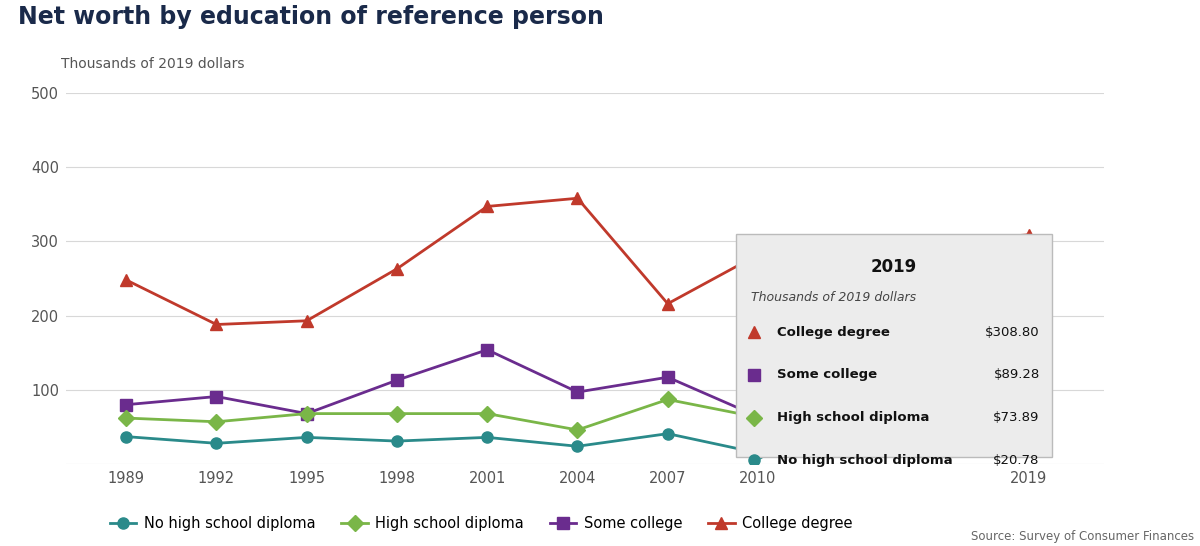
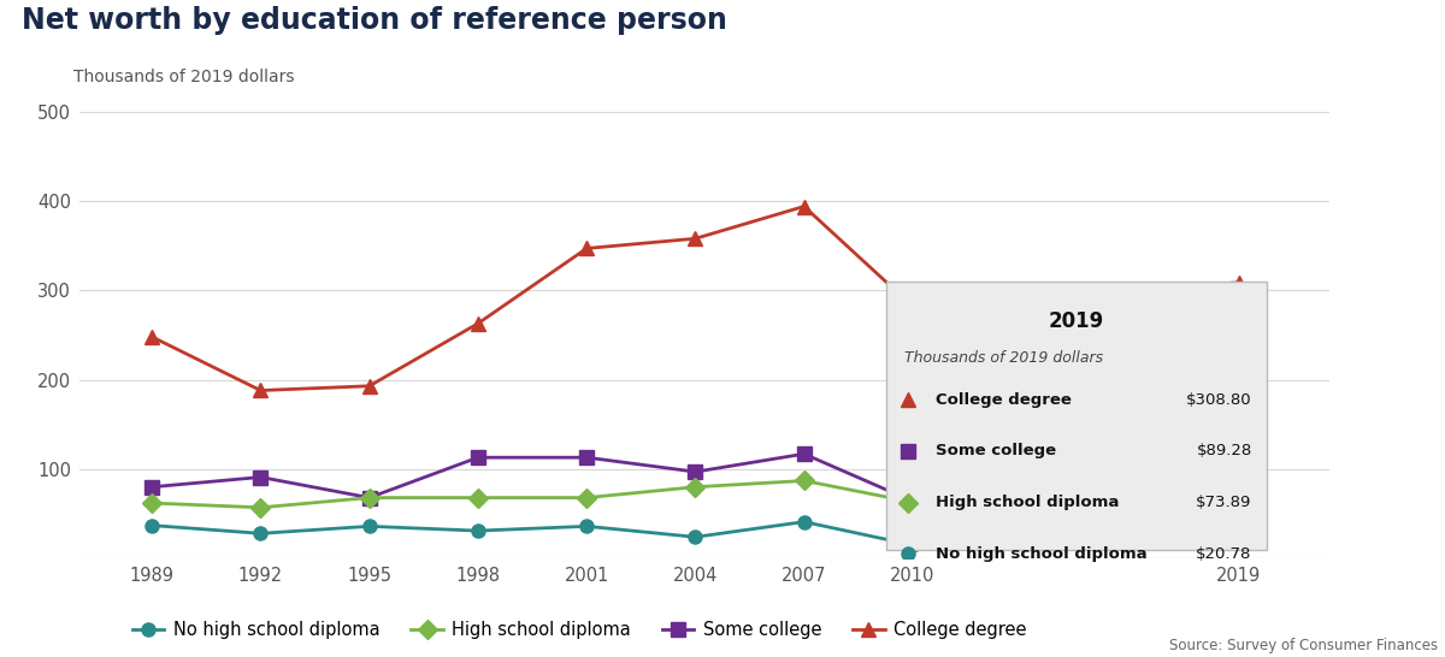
Some college/2001: 154 -> 113
High school diploma/2004: 46 -> 80
College degree/2007: 216 -> 394
